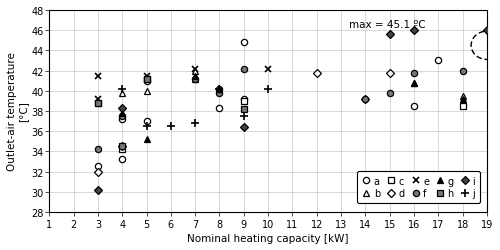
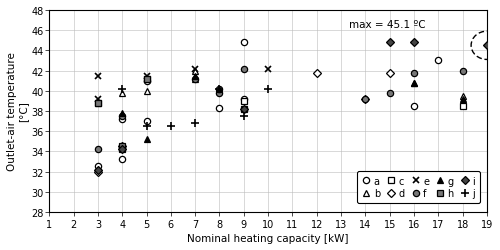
i/3: 30.2 -> 32.2
i/4: 38.3 -> 34.2
i/9: 36.4 -> 38.2
i/15: 45.6 -> 44.8
i/16: 46.0 -> 44.8
i/19: 46.0 -> 44.5
